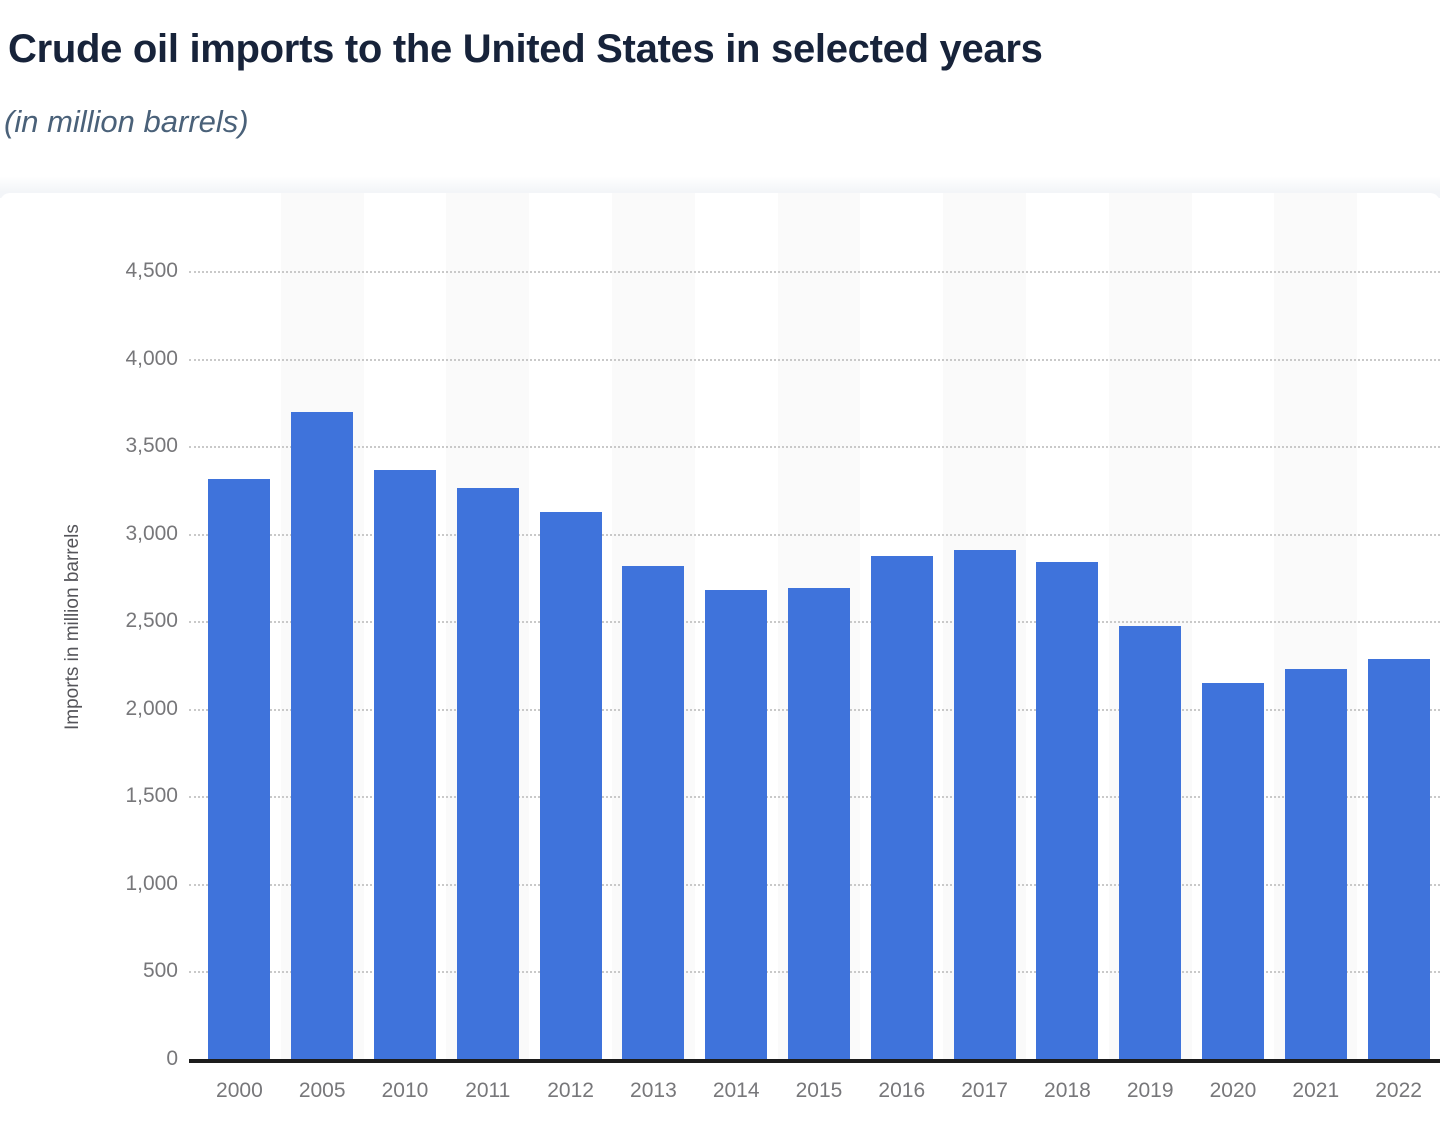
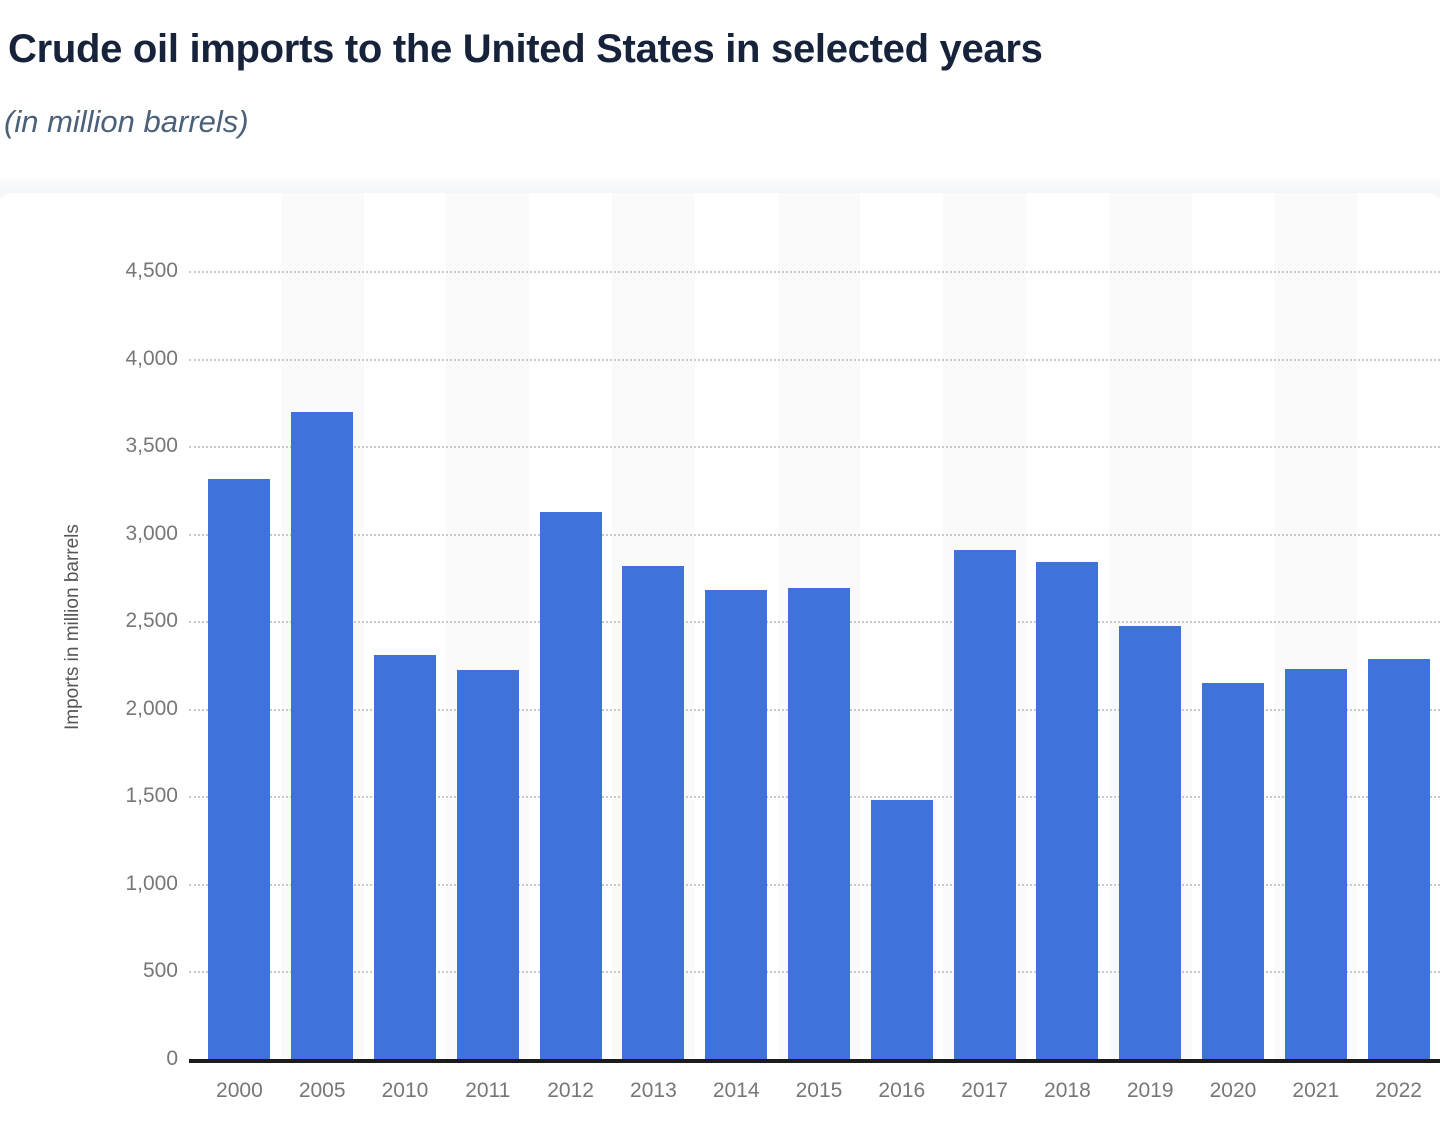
2010: 3360 -> 2310
2011: 3260 -> 2220
2016: 2870 -> 1480
